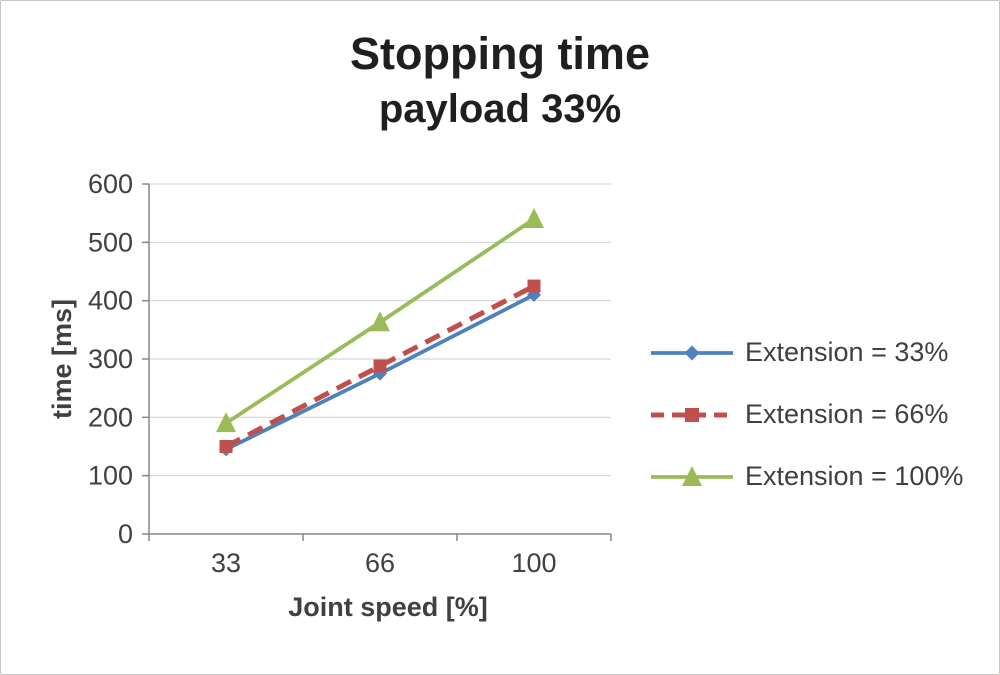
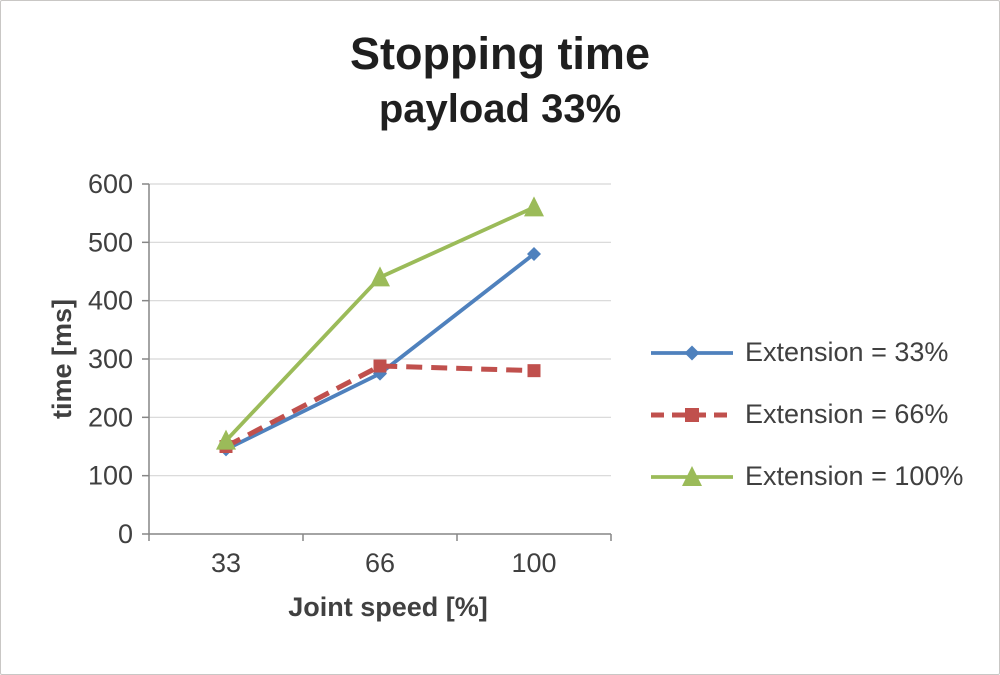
Extension = 100%/33: 190 -> 160
Extension = 100%/66: 360 -> 440
Extension = 33%/100: 410 -> 480
Extension = 66%/100: 420 -> 280
Extension = 100%/100: 540 -> 560
